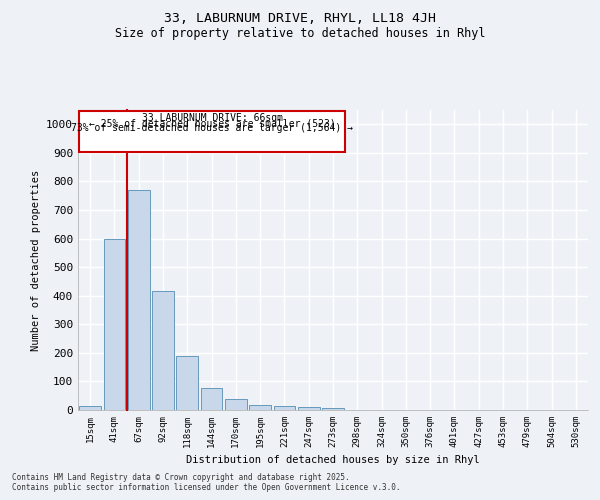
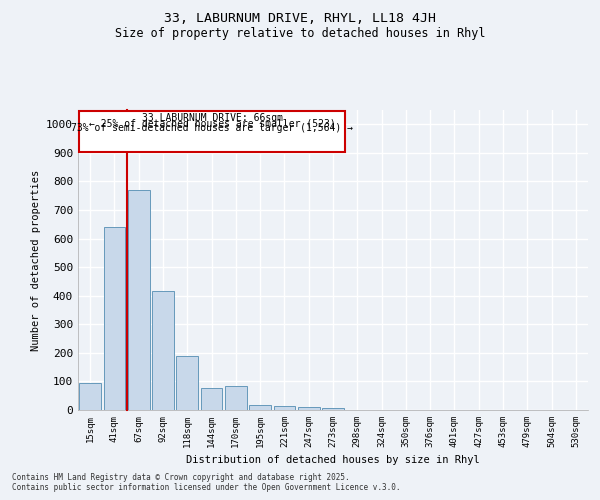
15sqm: 15 -> 95
41sqm: 600 -> 640
170sqm: 38 -> 85
